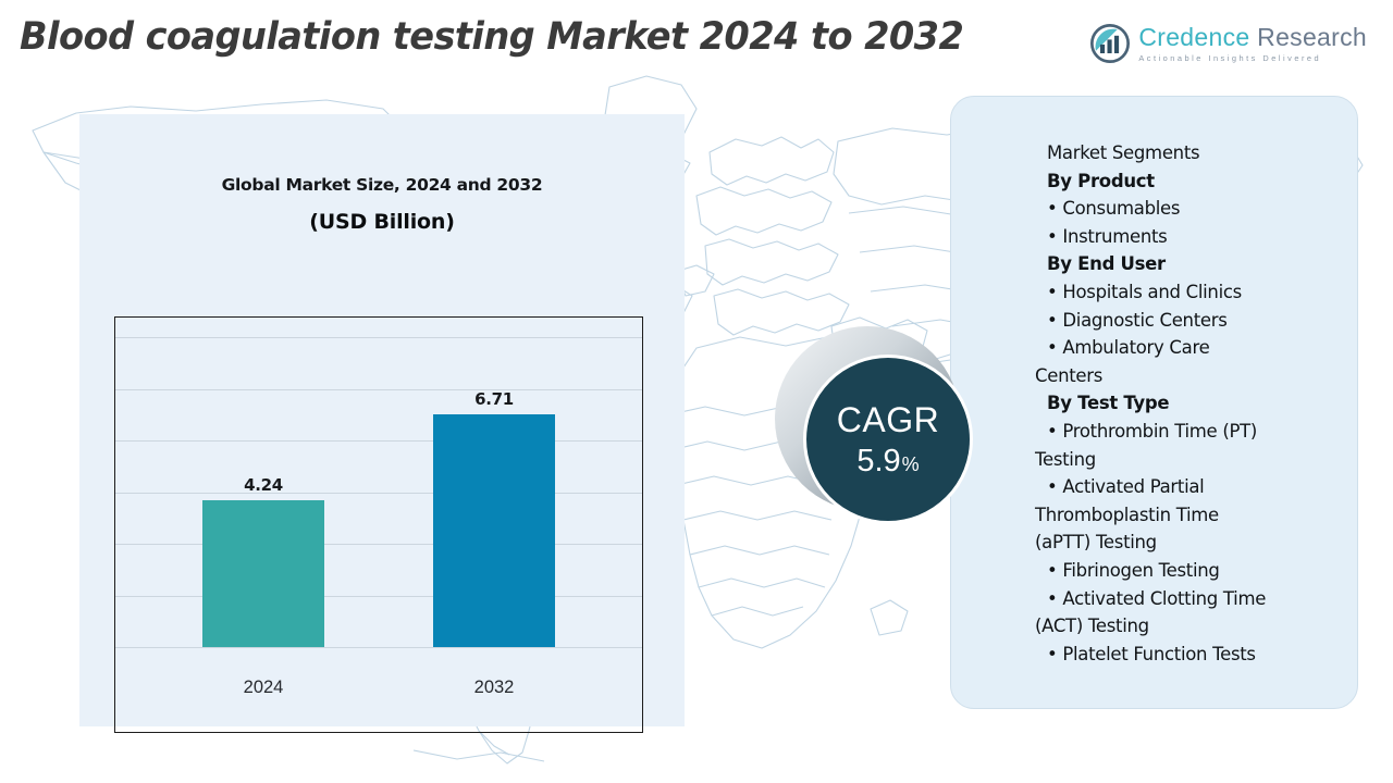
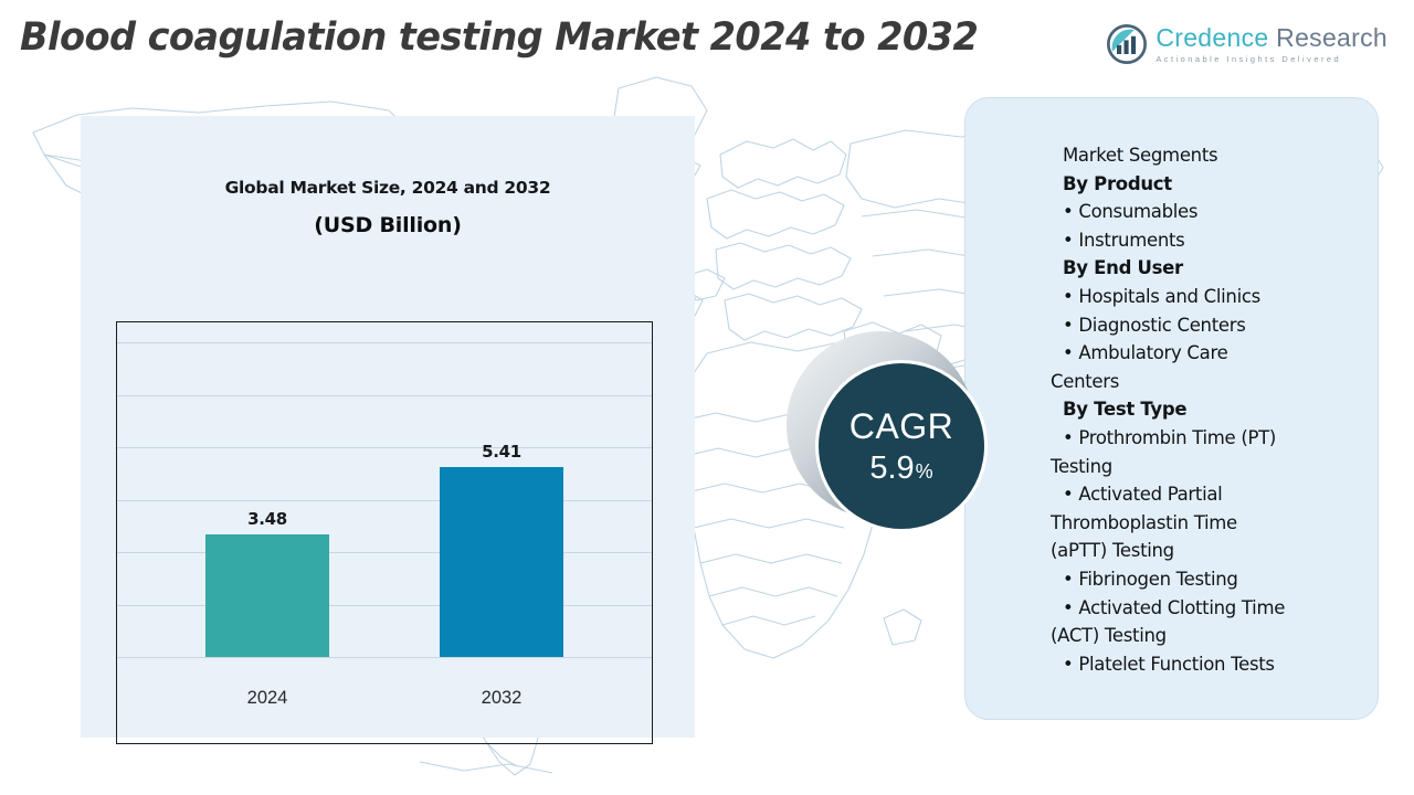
2024: 4.24 -> 3.48
2032: 6.71 -> 5.41
